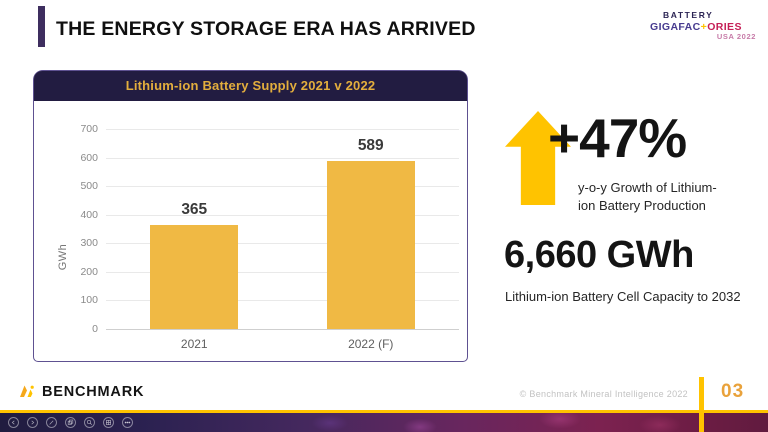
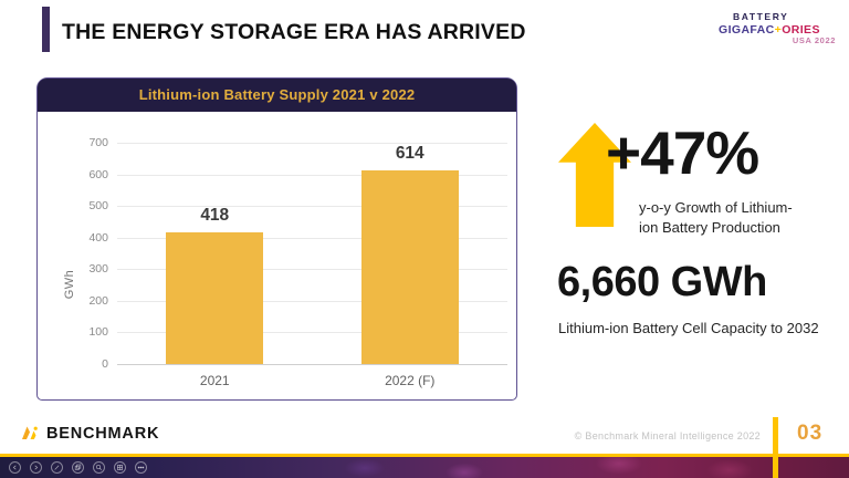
2021: 365 -> 418
2022 (F): 589 -> 614
